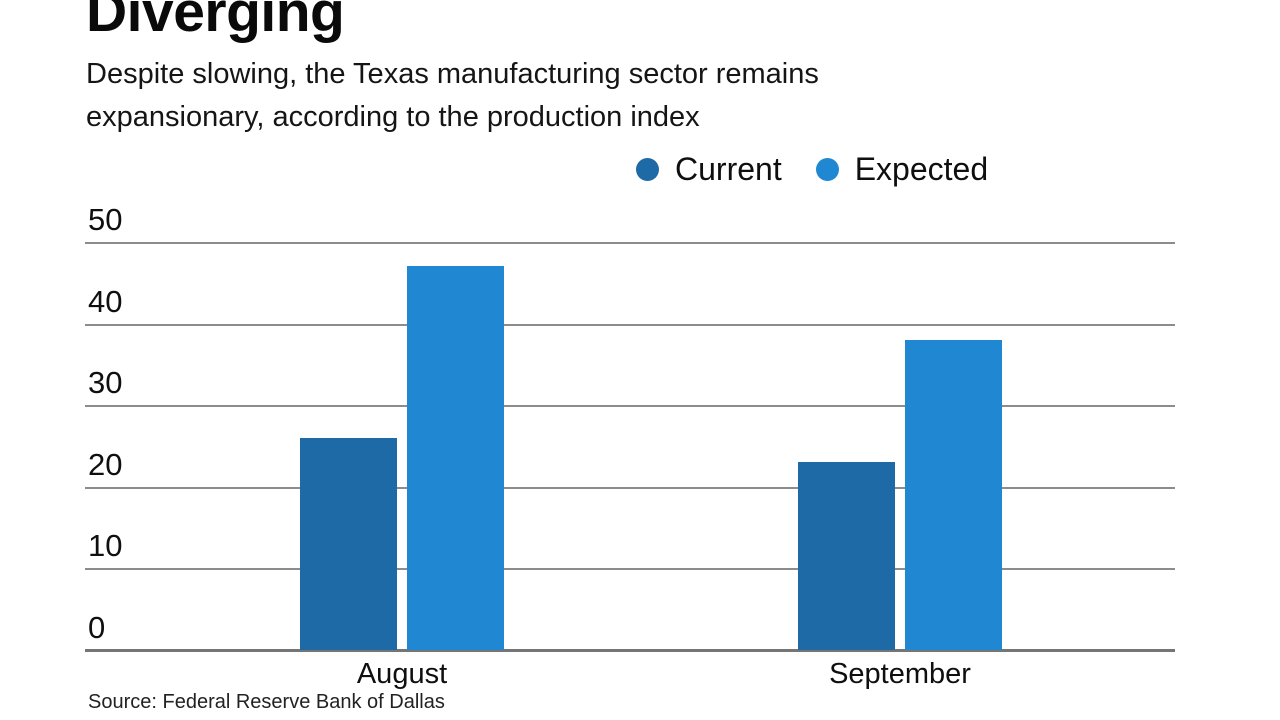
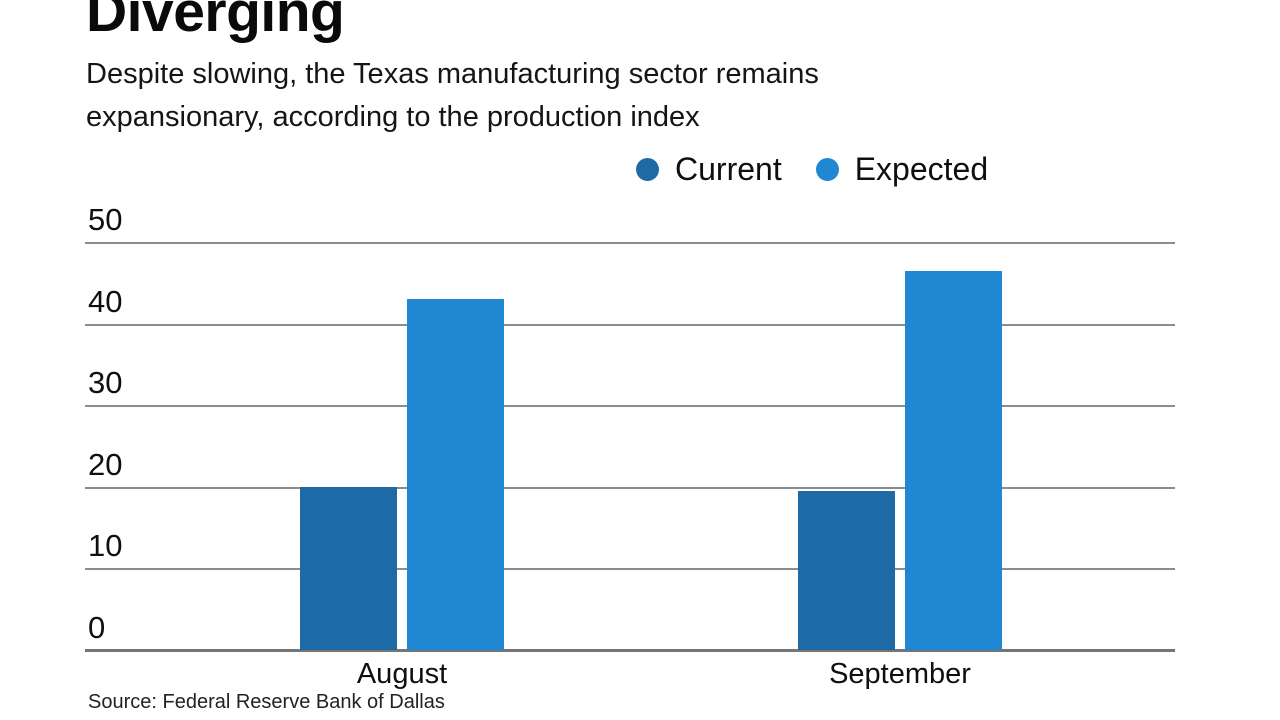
Current/August: 26 -> 20
Expected/August: 47 -> 43
Current/September: 23 -> 20
Expected/September: 38 -> 46
